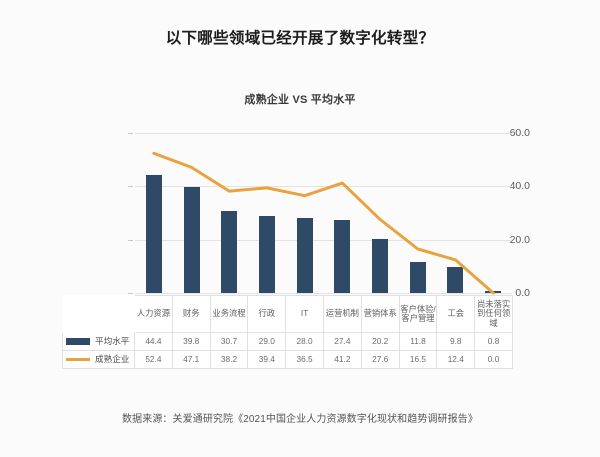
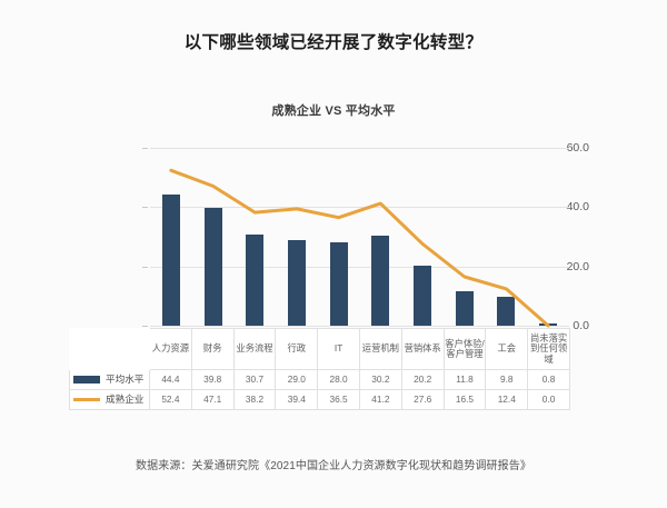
平均水平/运营机制: 27.4 -> 30.2
